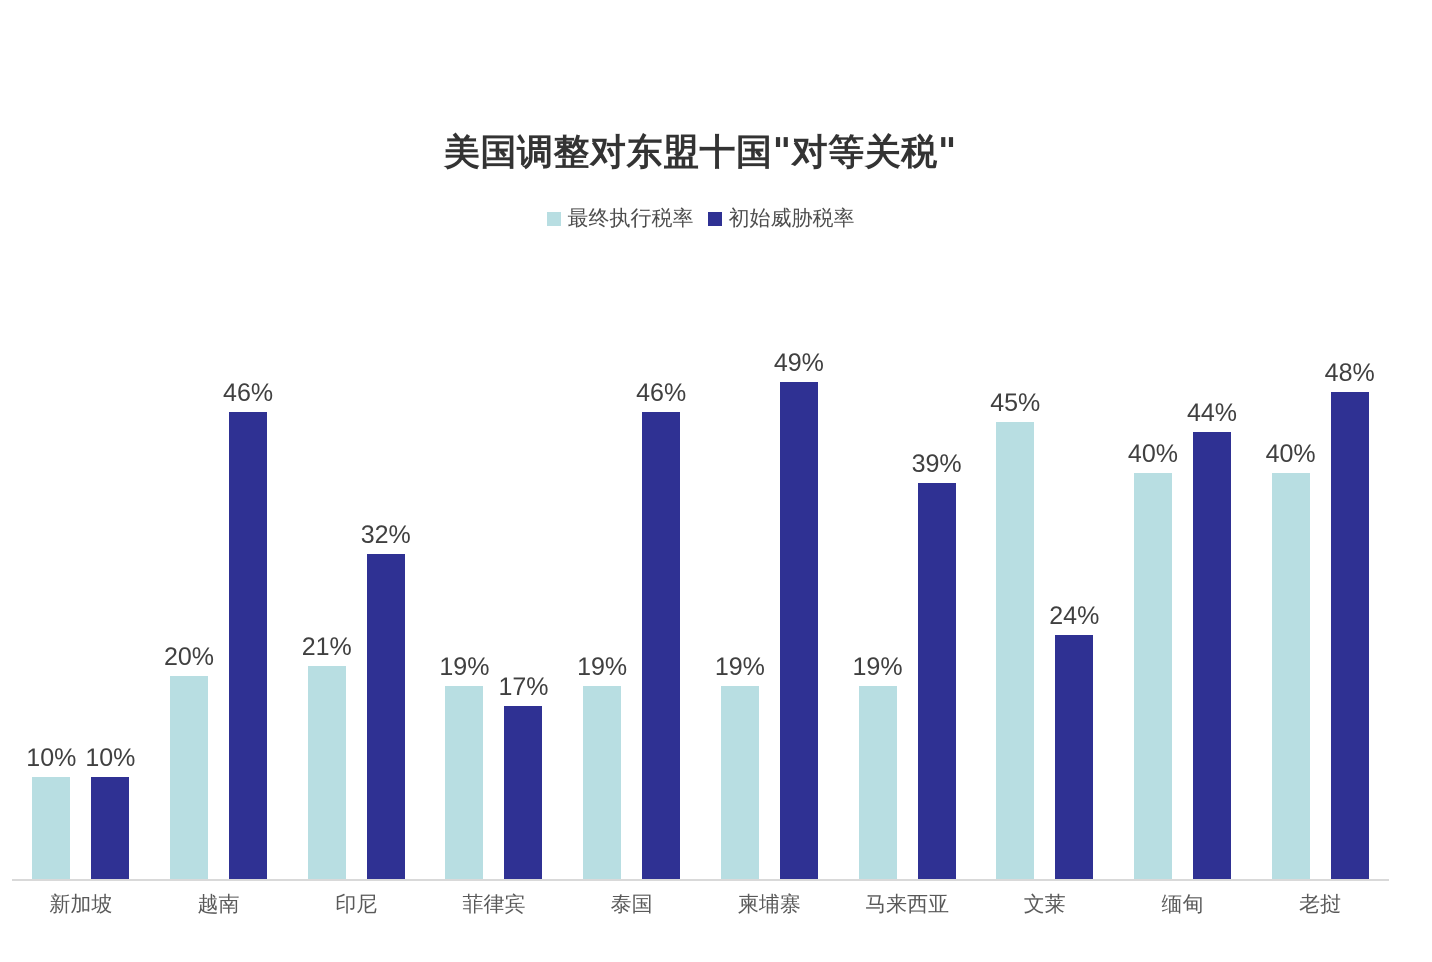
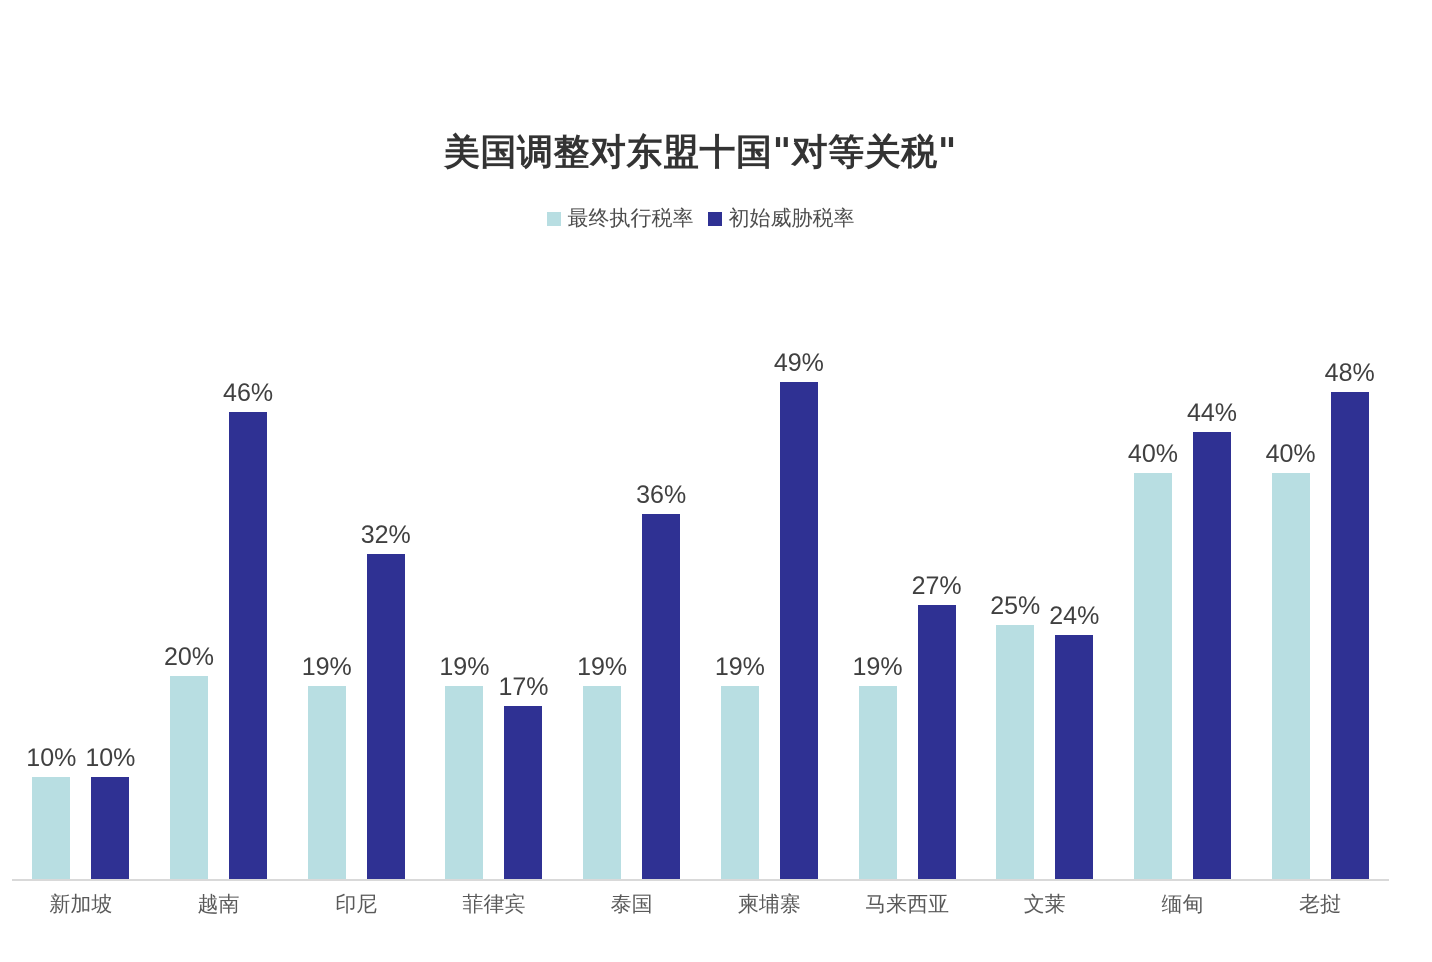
最终执行税率/印尼: 21% -> 19%
初始威胁税率/泰国: 46% -> 36%
初始威胁税率/马来西亚: 39% -> 27%
最终执行税率/文莱: 45% -> 25%
